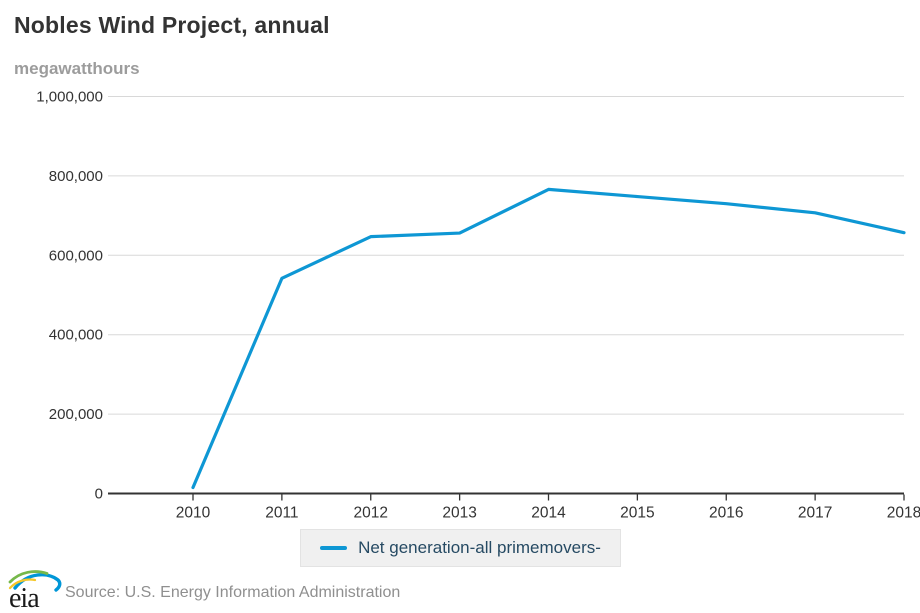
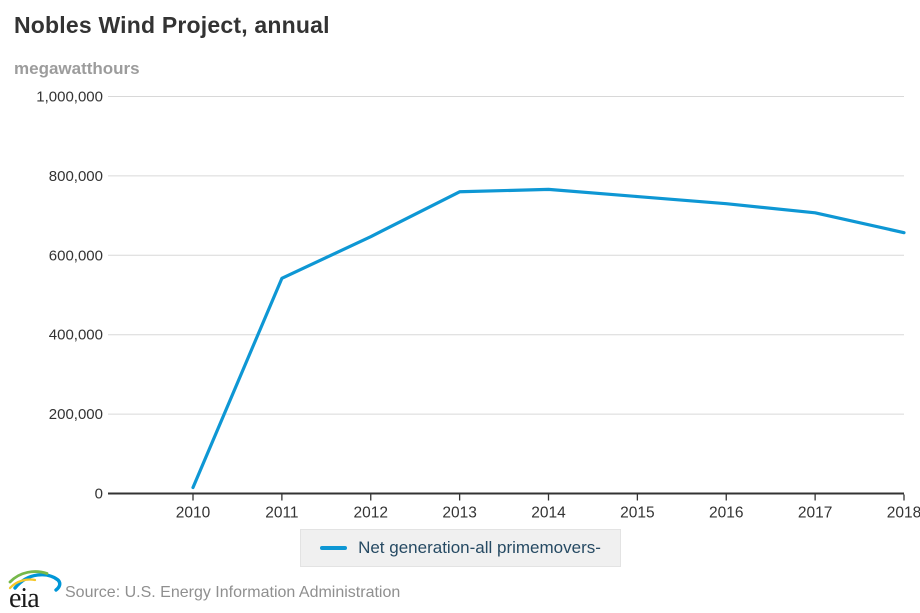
2013: 660000 -> 760000
